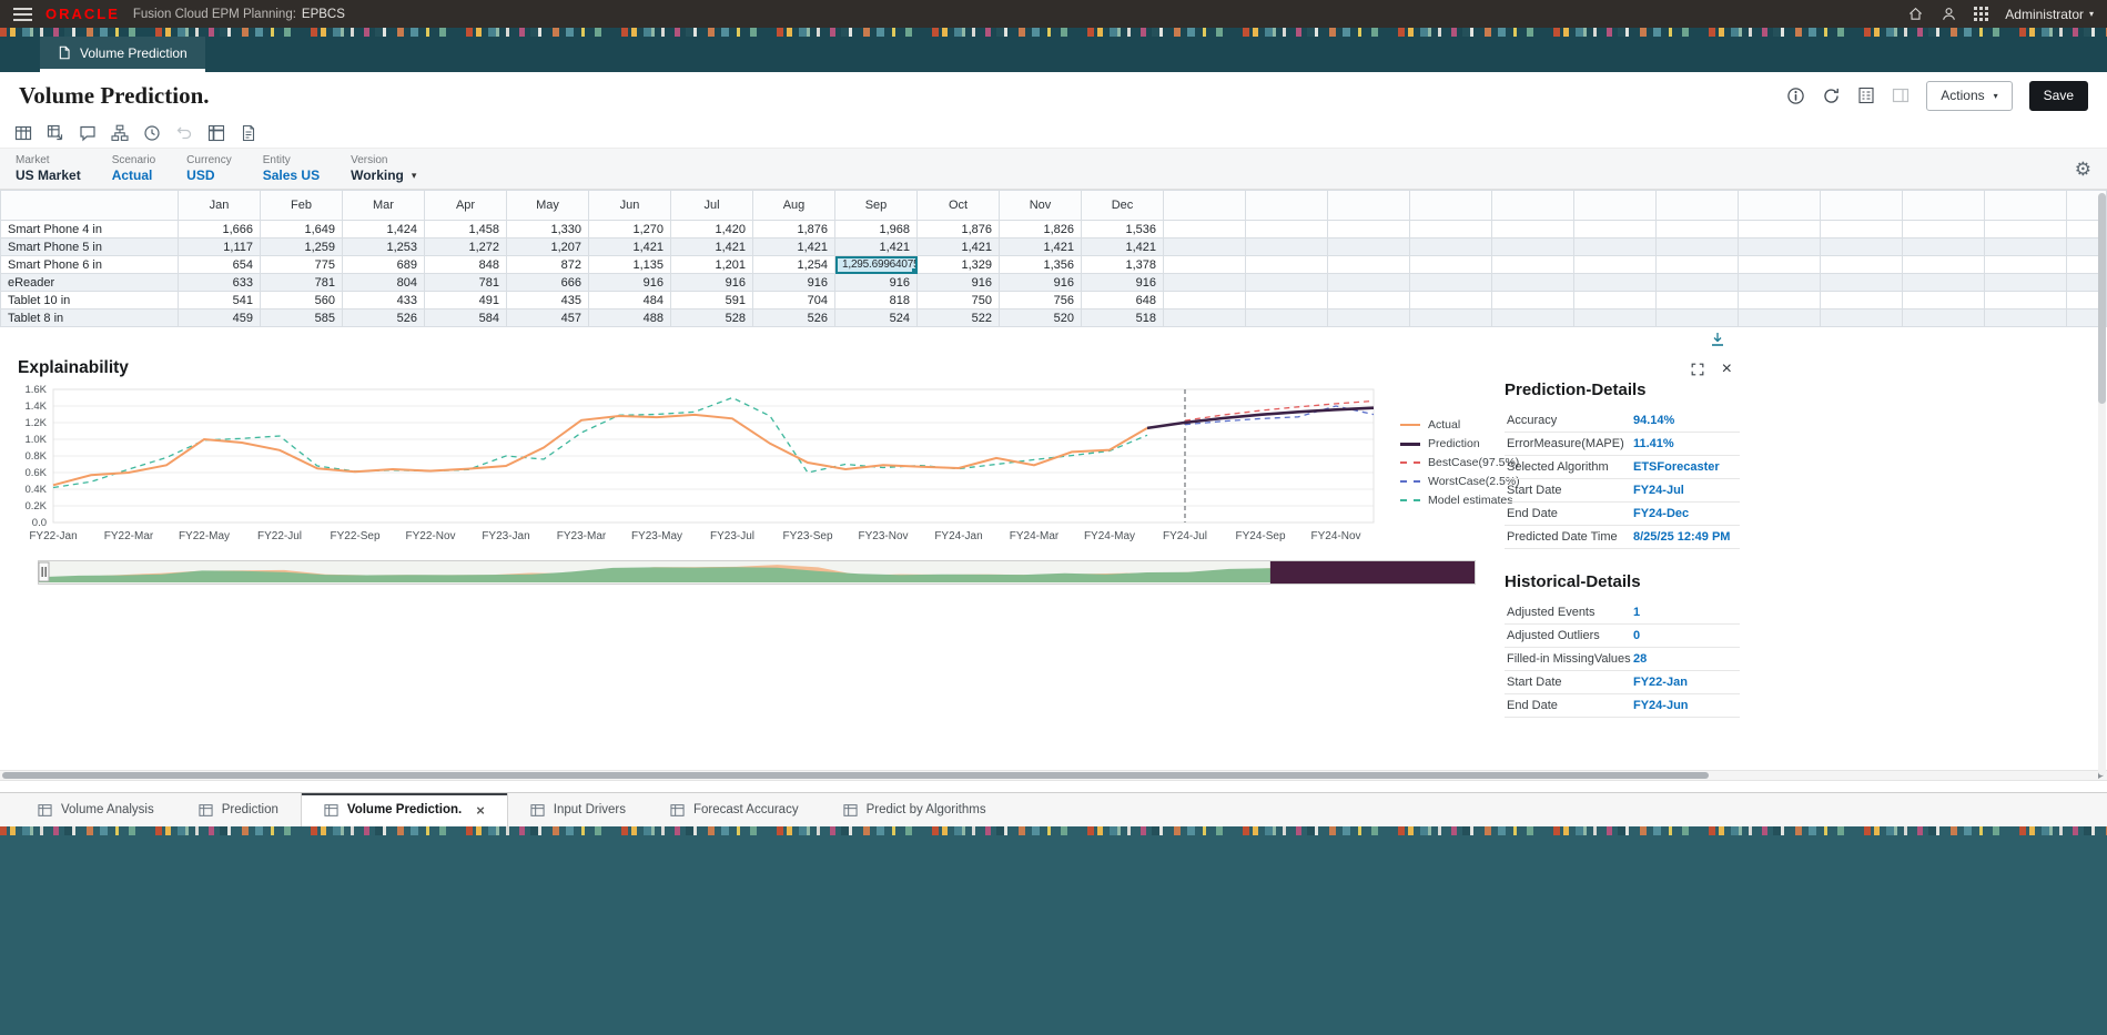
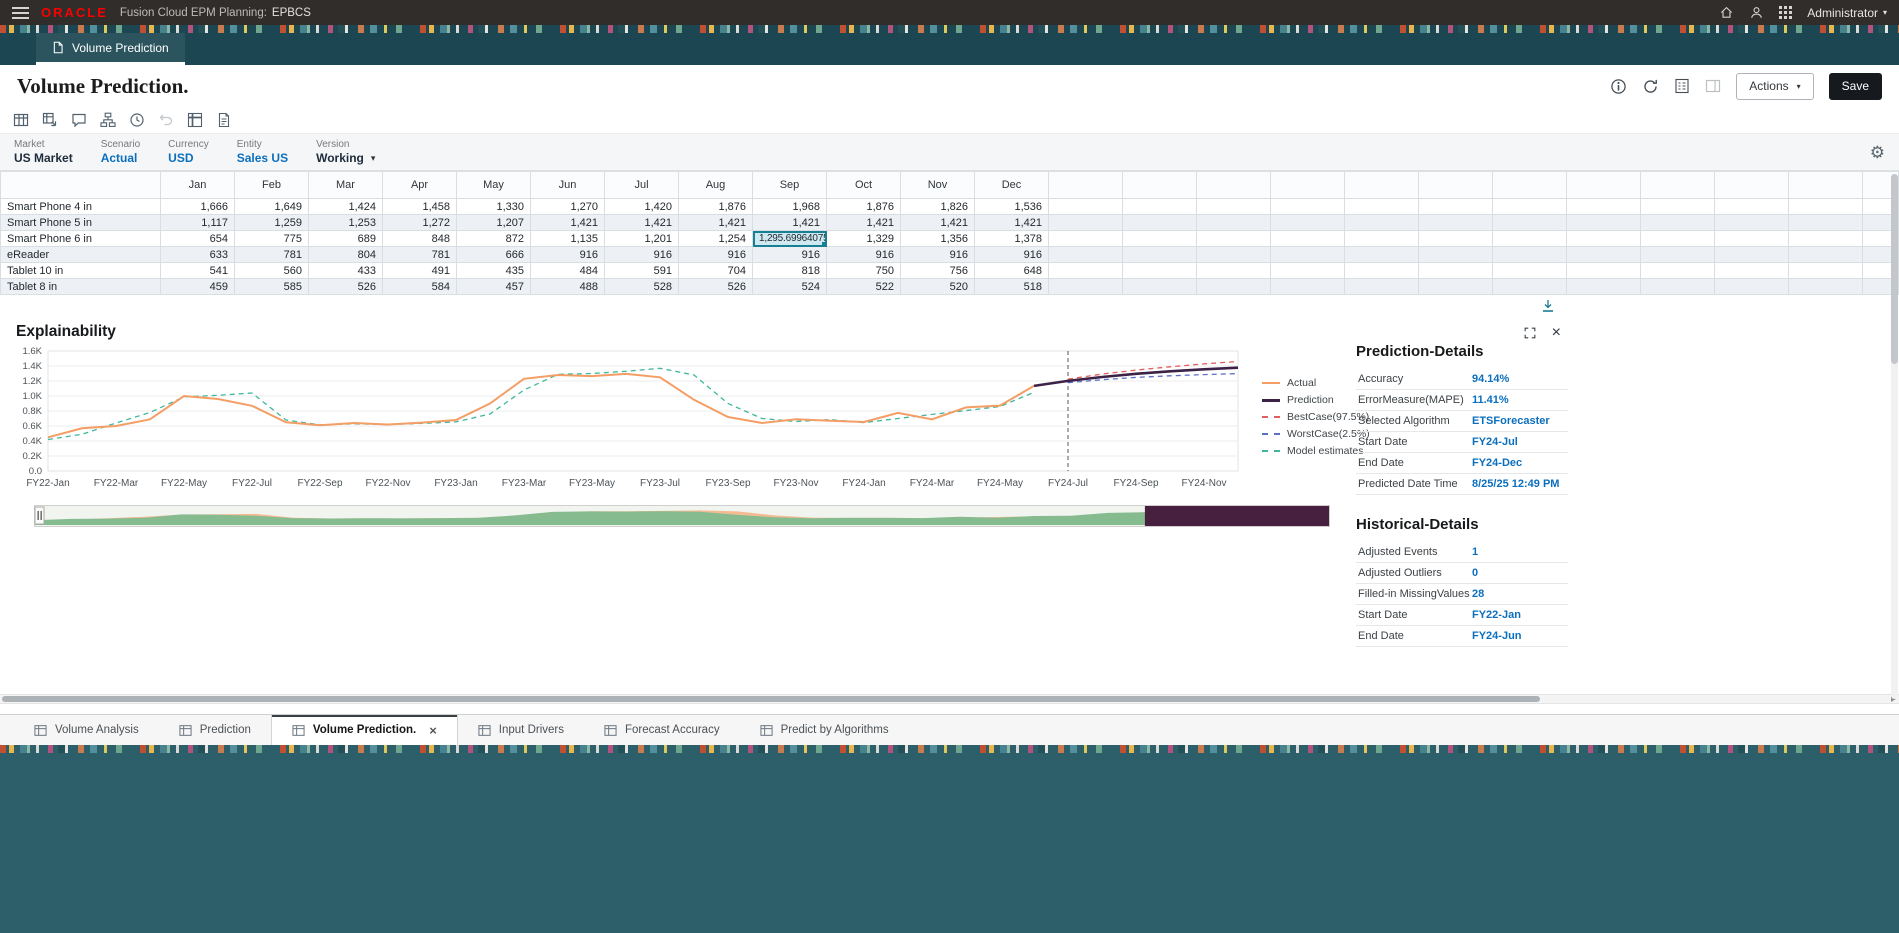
Model estimates/FY23-Jan: 0.8K -> 0.7K
Model estimates/FY23-Jul: 1.5K -> 1.4K
Model estimates/FY23-Sep: 0.6K -> 0.9K
WorstCase(2.5%)/FY24-Nov: 1.4K -> 1.3K
